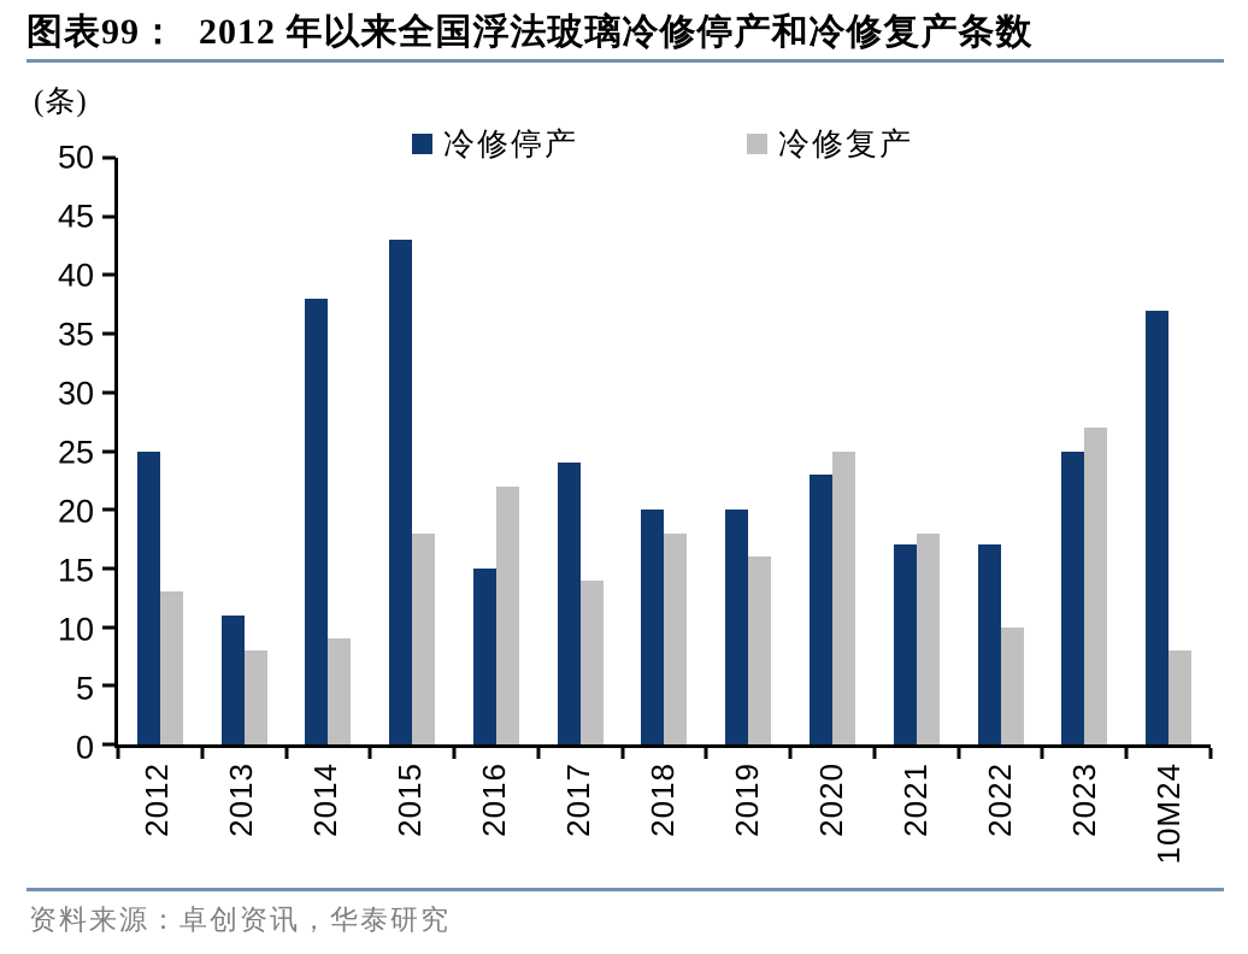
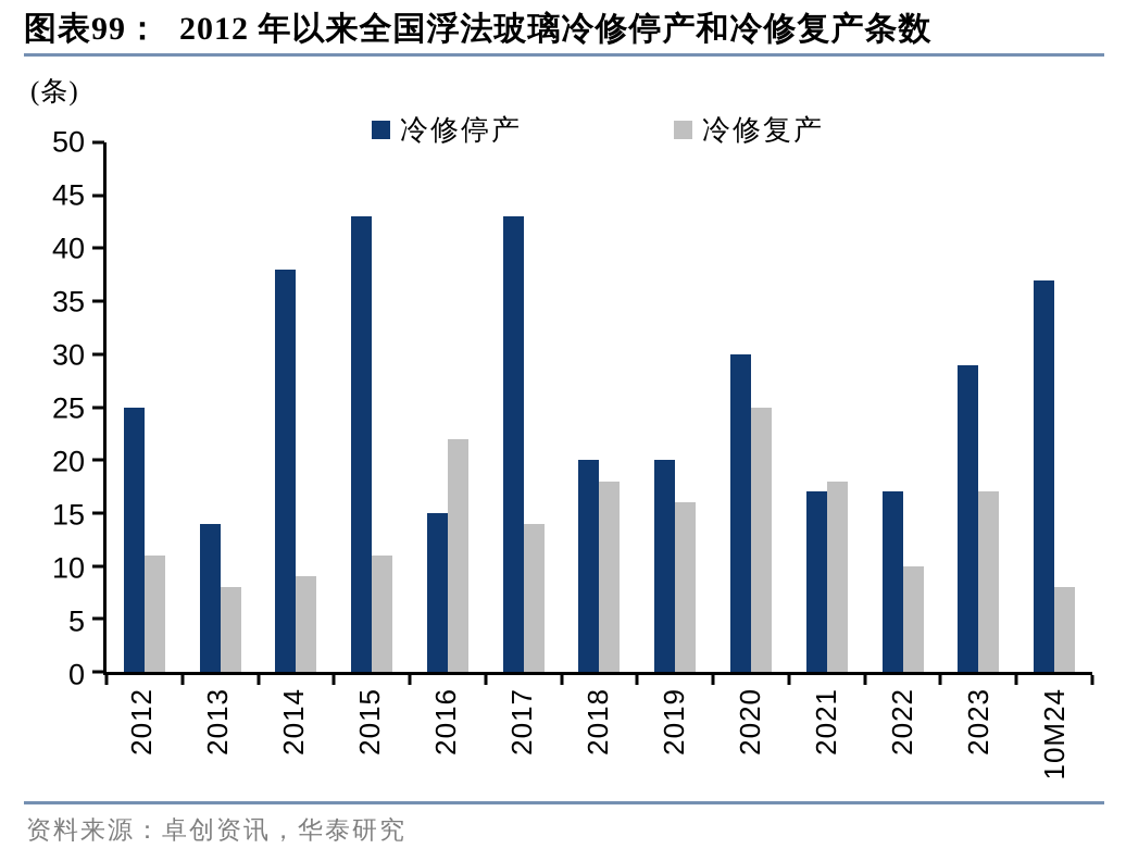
冷修复产/2012: 13 -> 11
冷修停产/2013: 11 -> 14
冷修复产/2015: 18 -> 11
冷修停产/2017: 24 -> 43
冷修停产/2020: 23 -> 30
冷修停产/2023: 25 -> 29
冷修复产/2023: 27 -> 17
